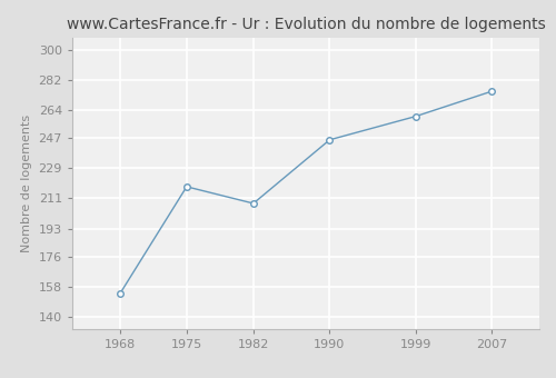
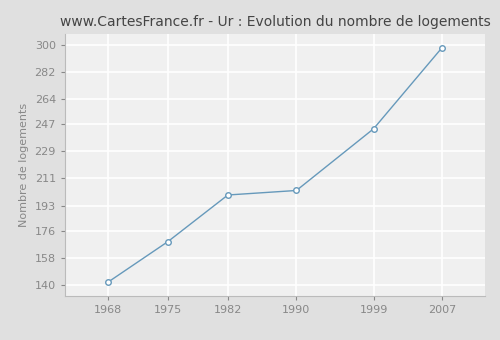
1968: 154 -> 142
1975: 218 -> 169
1982: 208 -> 200
1990: 246 -> 203
1999: 260 -> 244
2007: 275 -> 298
